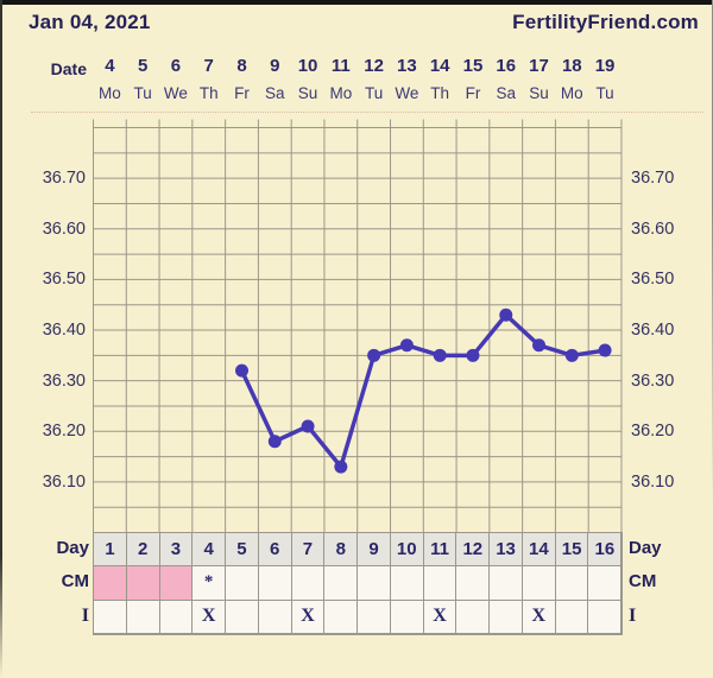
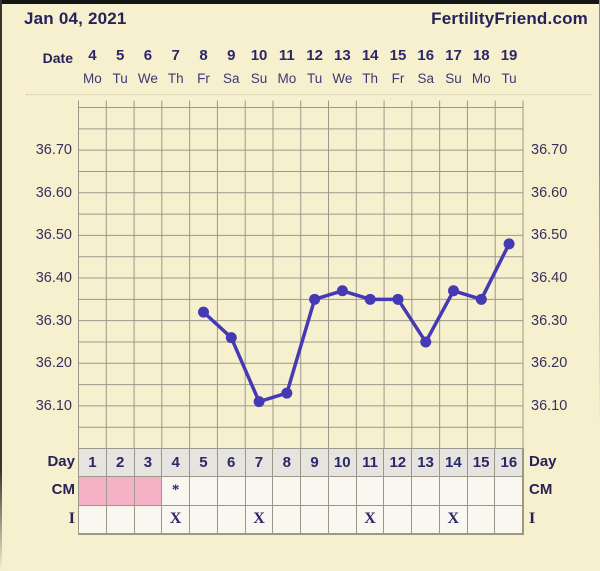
6: 36.18 -> 36.26
7: 36.21 -> 36.11
13: 36.43 -> 36.25
16: 36.36 -> 36.48
